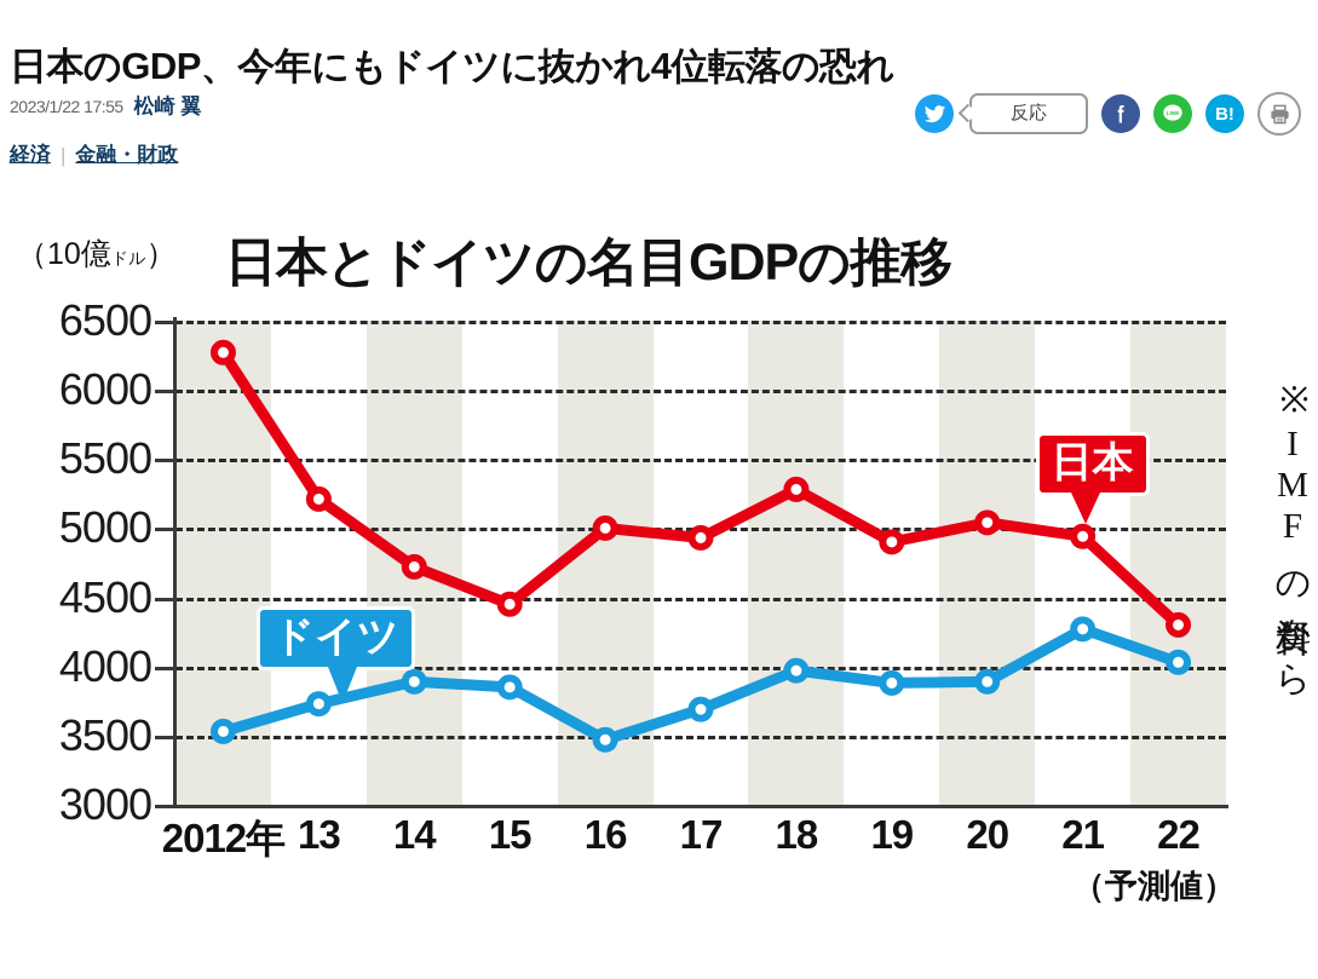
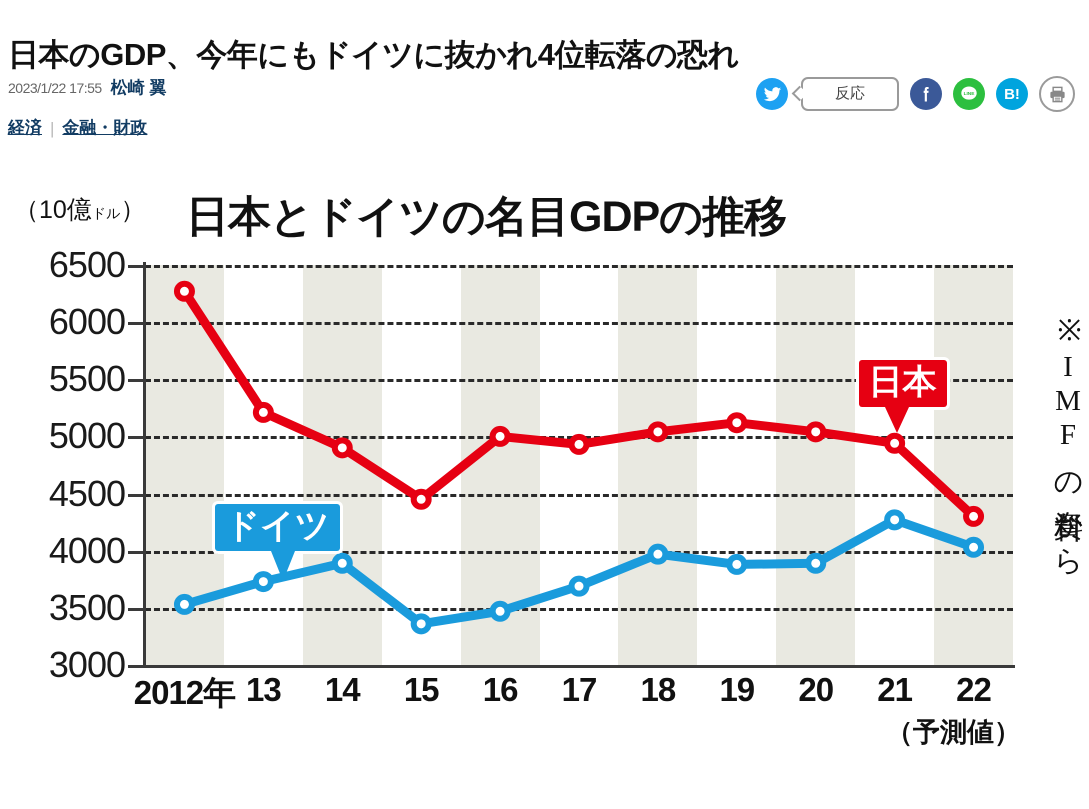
日本/14: 4720 -> 4900
ドイツ/15: 3850 -> 3360
日本/18: 5280 -> 5040
日本/19: 4900 -> 5120
